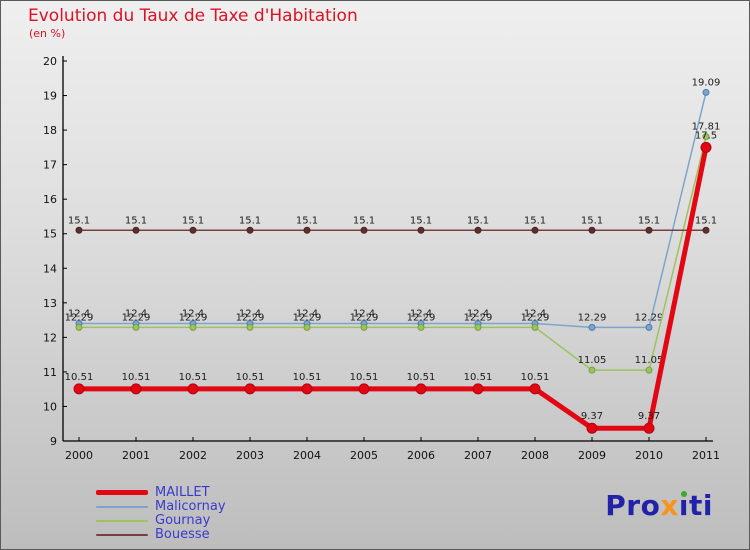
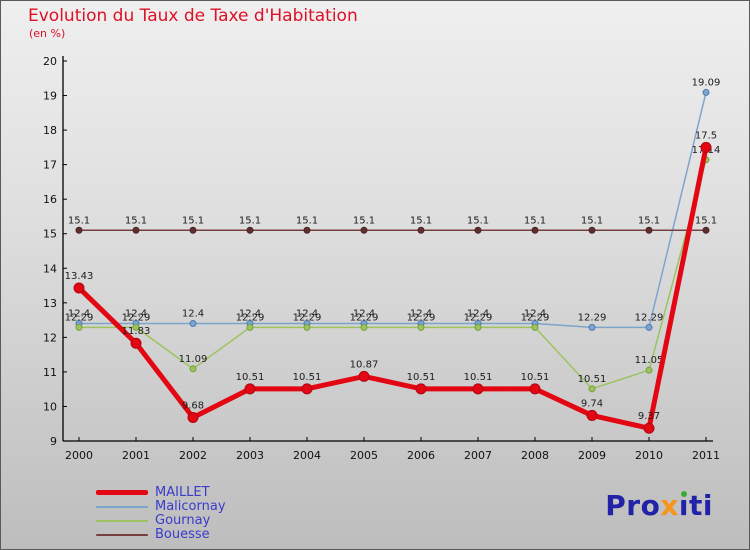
MAILLET/2000: 10.51 -> 13.43
MAILLET/2001: 10.51 -> 11.83
Gournay/2002: 12.29 -> 11.09
MAILLET/2002: 10.51 -> 9.68
MAILLET/2005: 10.51 -> 10.87
Gournay/2009: 11.05 -> 10.51
MAILLET/2009: 9.37 -> 9.74
Gournay/2011: 17.81 -> 17.14
